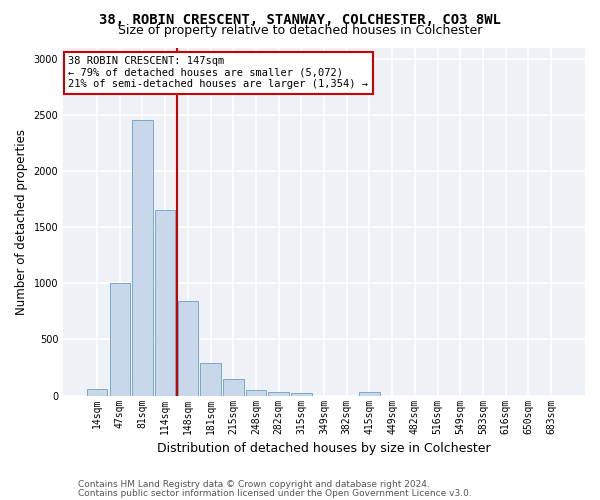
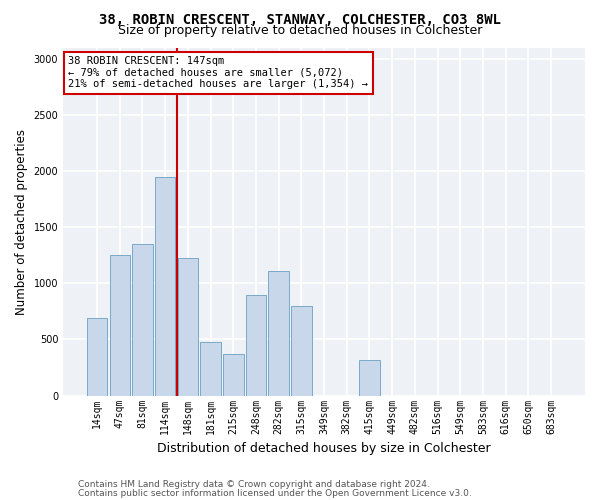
14sqm: 60 -> 690
47sqm: 1000 -> 1250
81sqm: 2450 -> 1350
114sqm: 1650 -> 1950
148sqm: 840 -> 1230
181sqm: 290 -> 480
215sqm: 140 -> 370
248sqm: 50 -> 900
282sqm: 40 -> 1110
315sqm: 20 -> 800
415sqm: 30 -> 320
